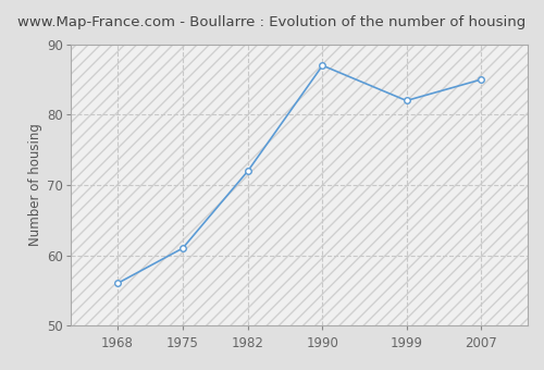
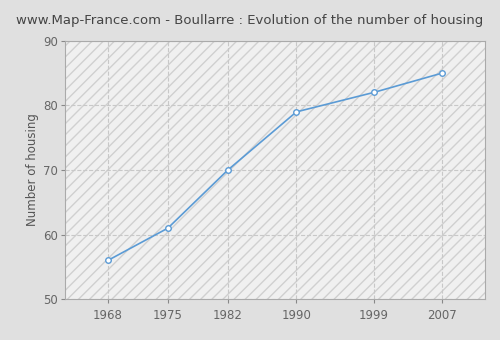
1982: 72 -> 70
1990: 87 -> 79
